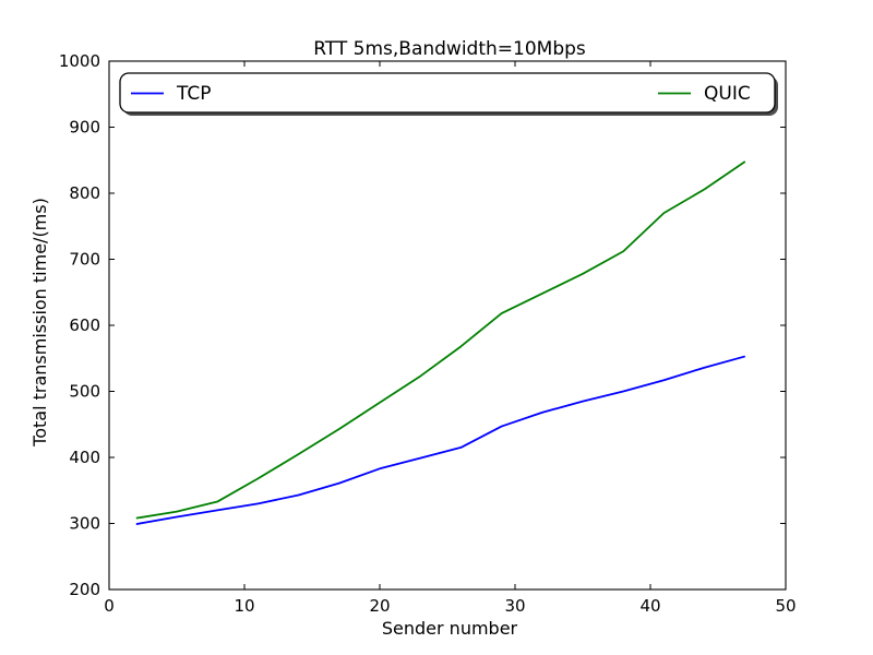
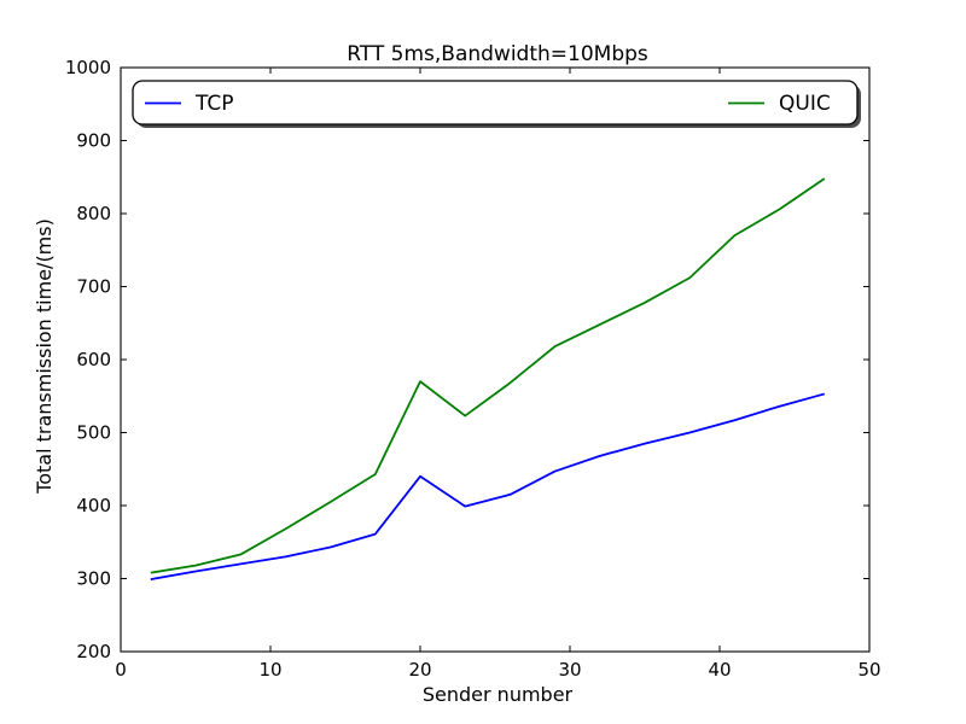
TCP/20: 380 -> 440
QUIC/20: 480 -> 570
